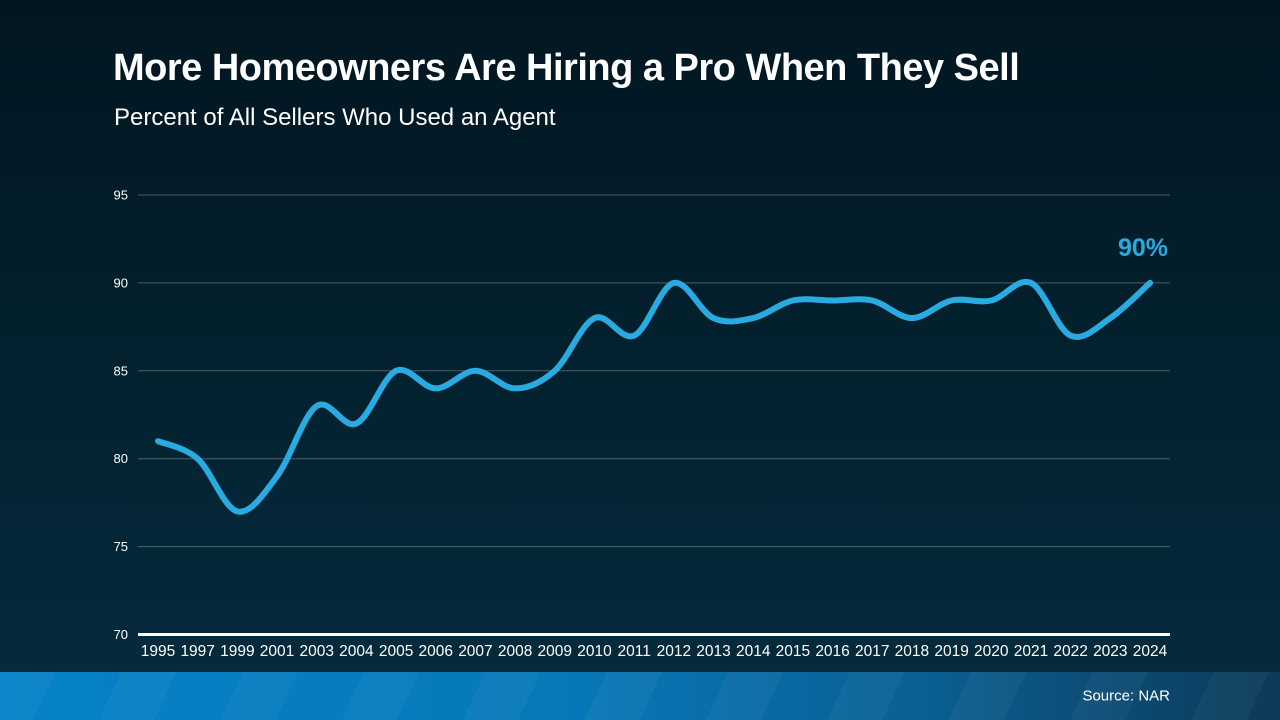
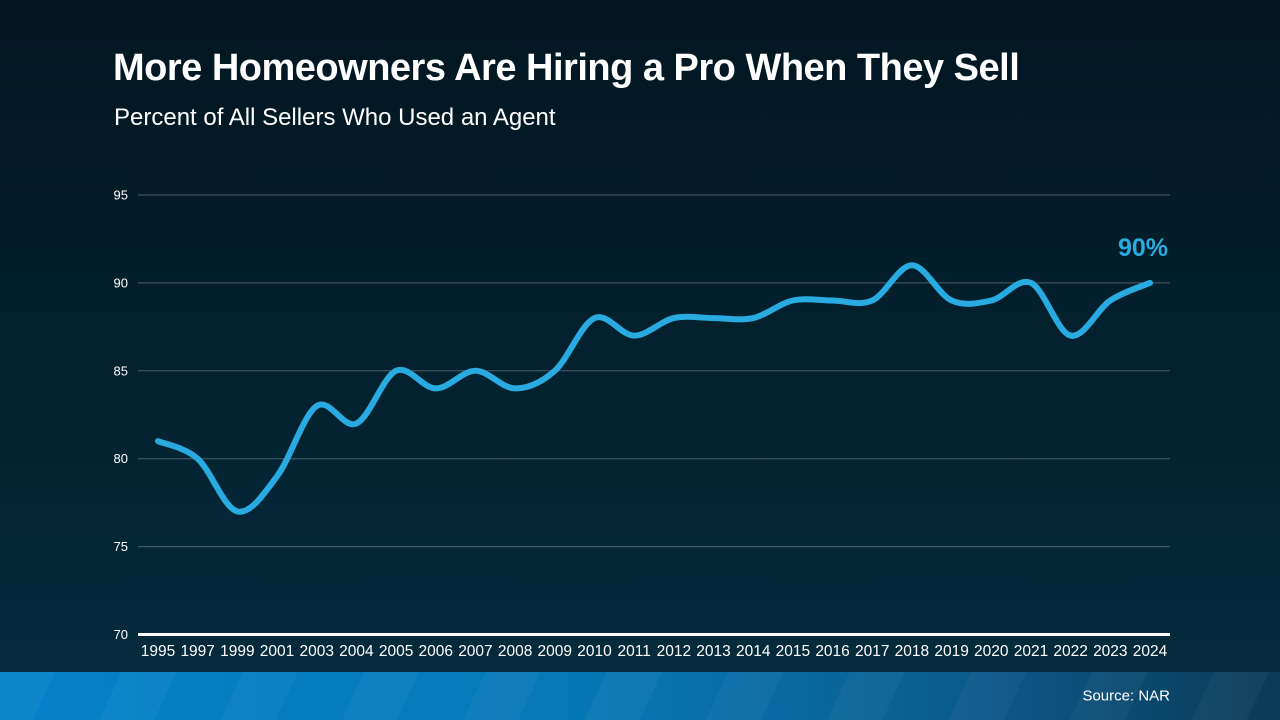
2012: 90 -> 88
2018: 88 -> 91
2023: 88 -> 89
